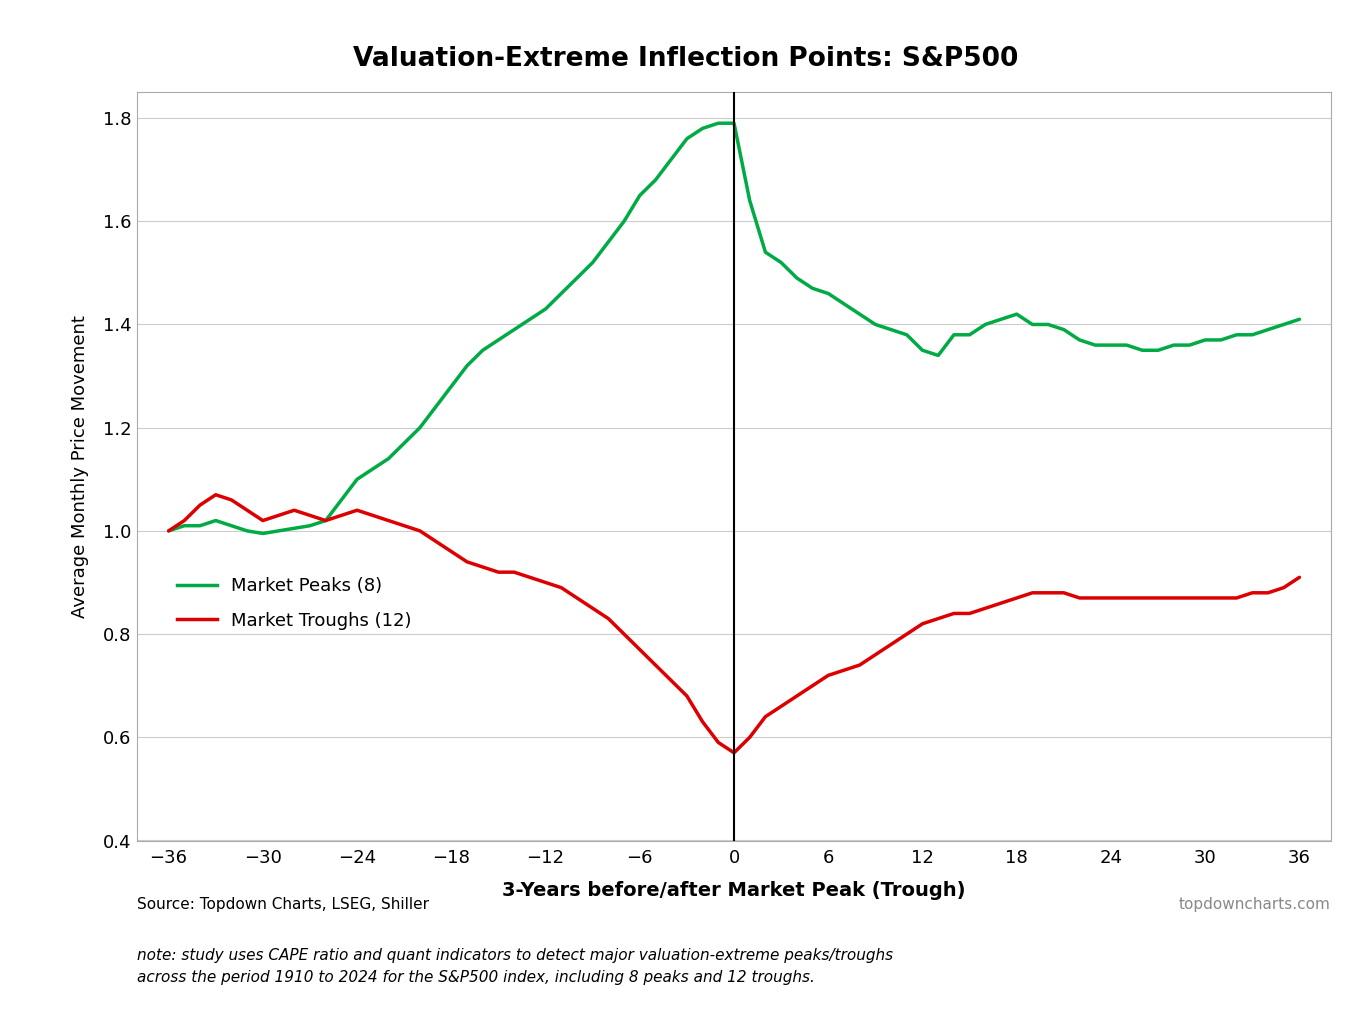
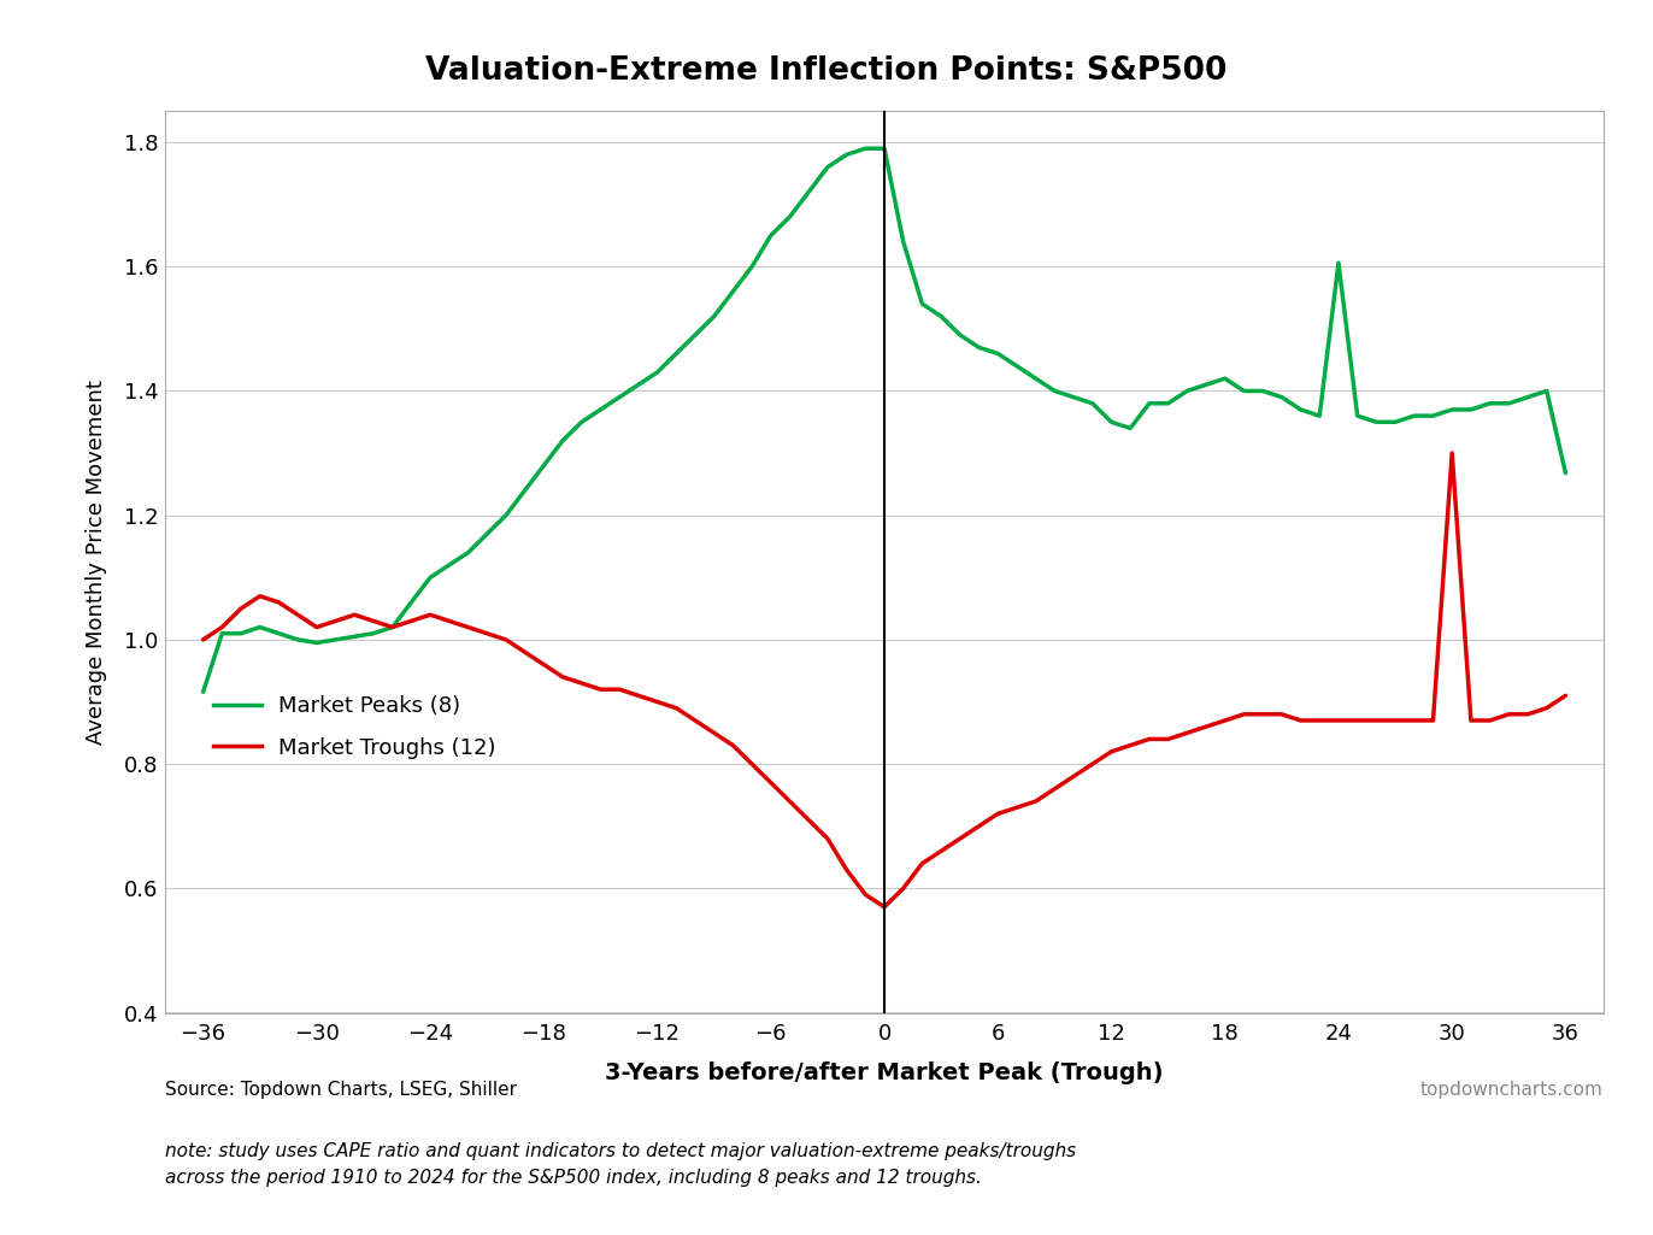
Market Peaks (8)/−36: 1.000 -> 0.916
Market Peaks (8)/24: 1.360 -> 1.606
Market Troughs (12)/30: 0.87 -> 1.30
Market Peaks (8)/36: 1.410 -> 1.268
